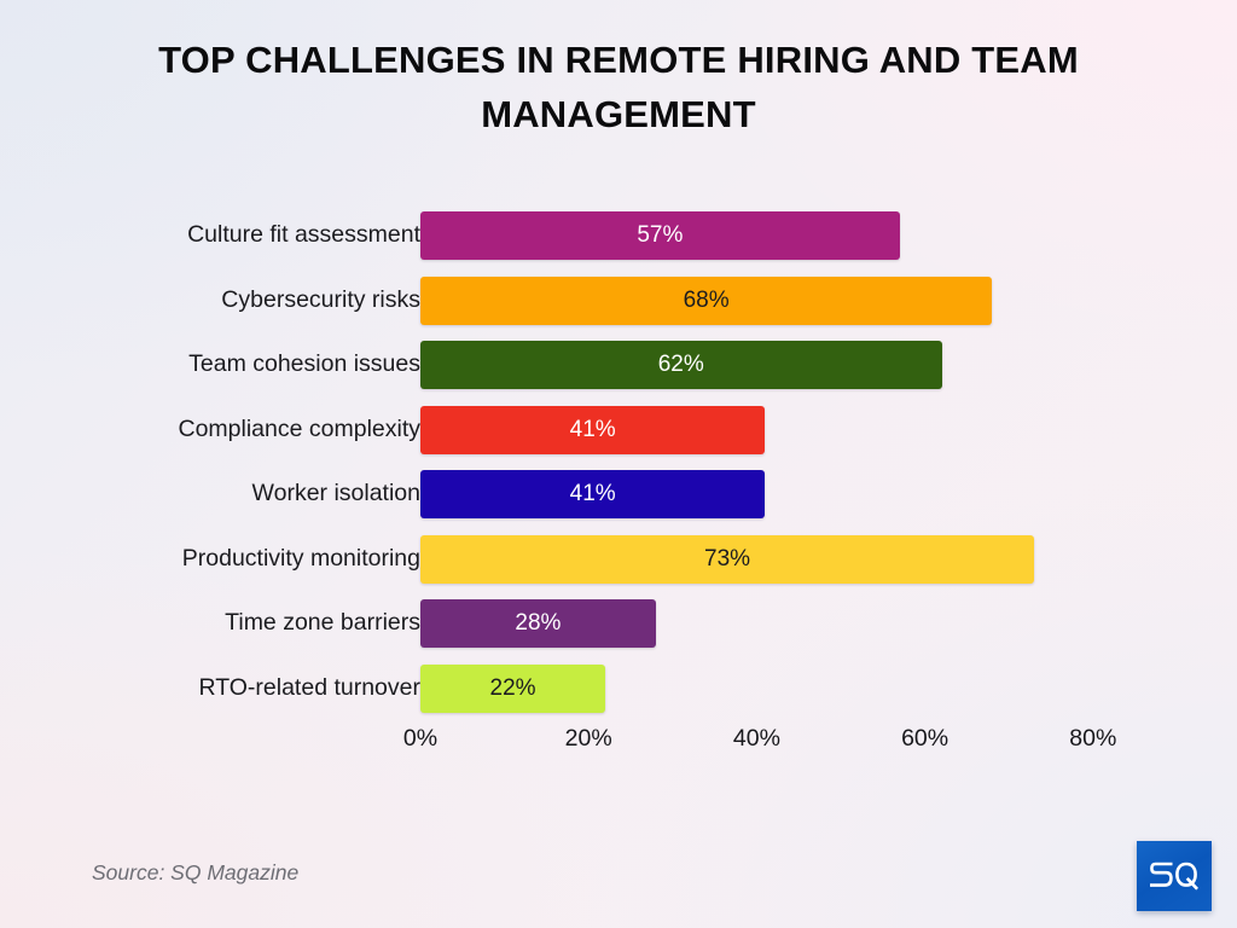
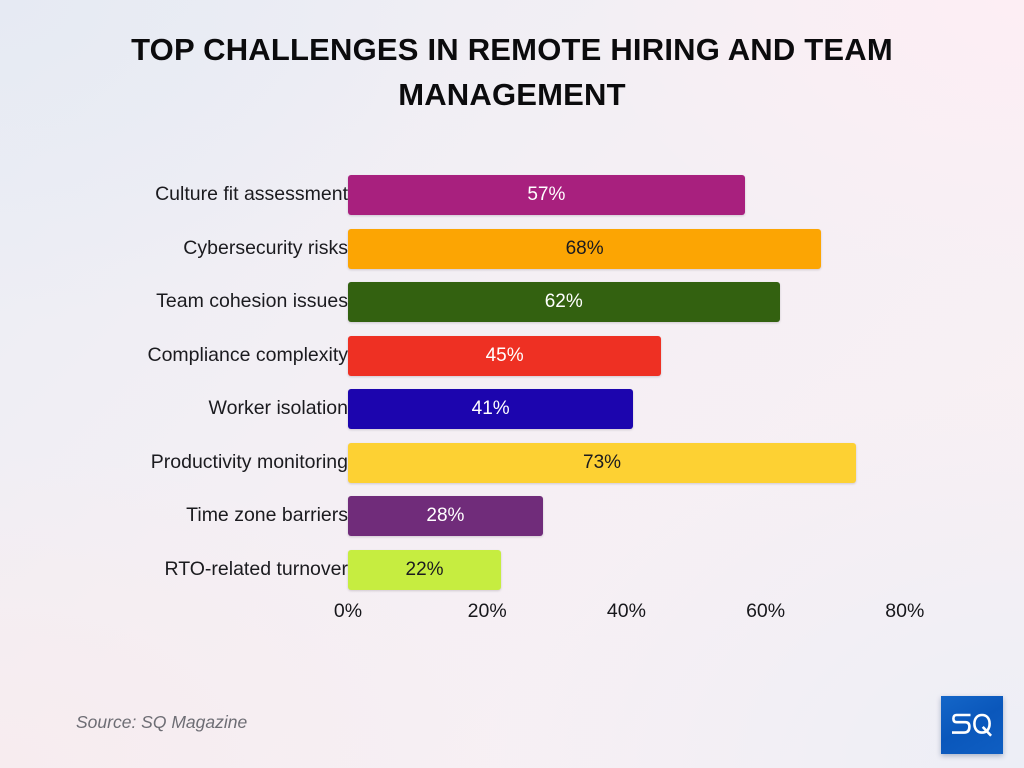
Compliance complexity: 41% -> 45%
